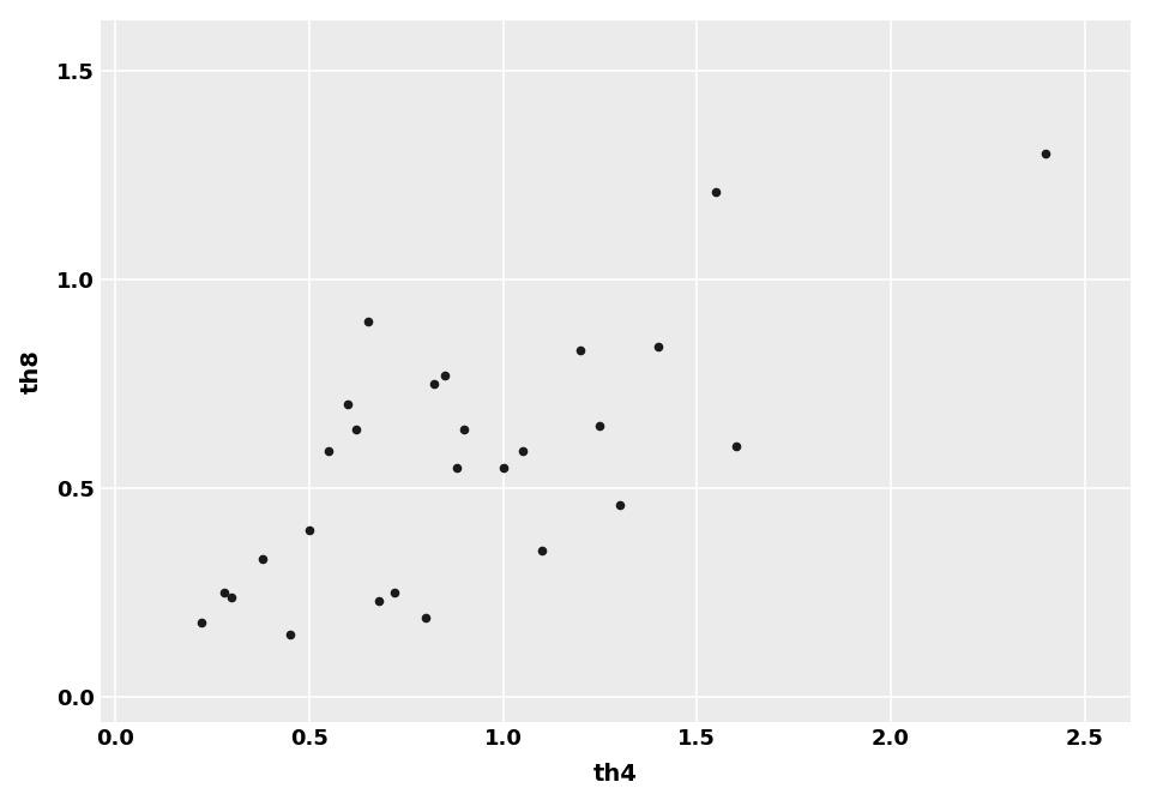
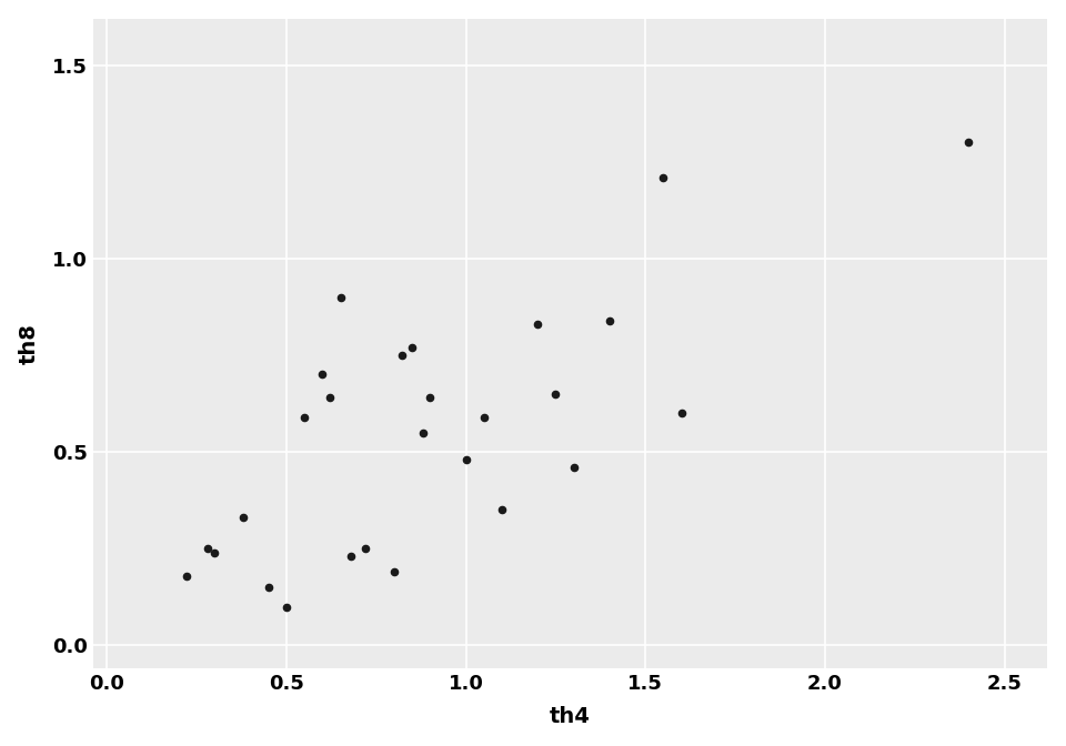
0.5: 0.40 -> 0.10
1.0: 0.55 -> 0.48
